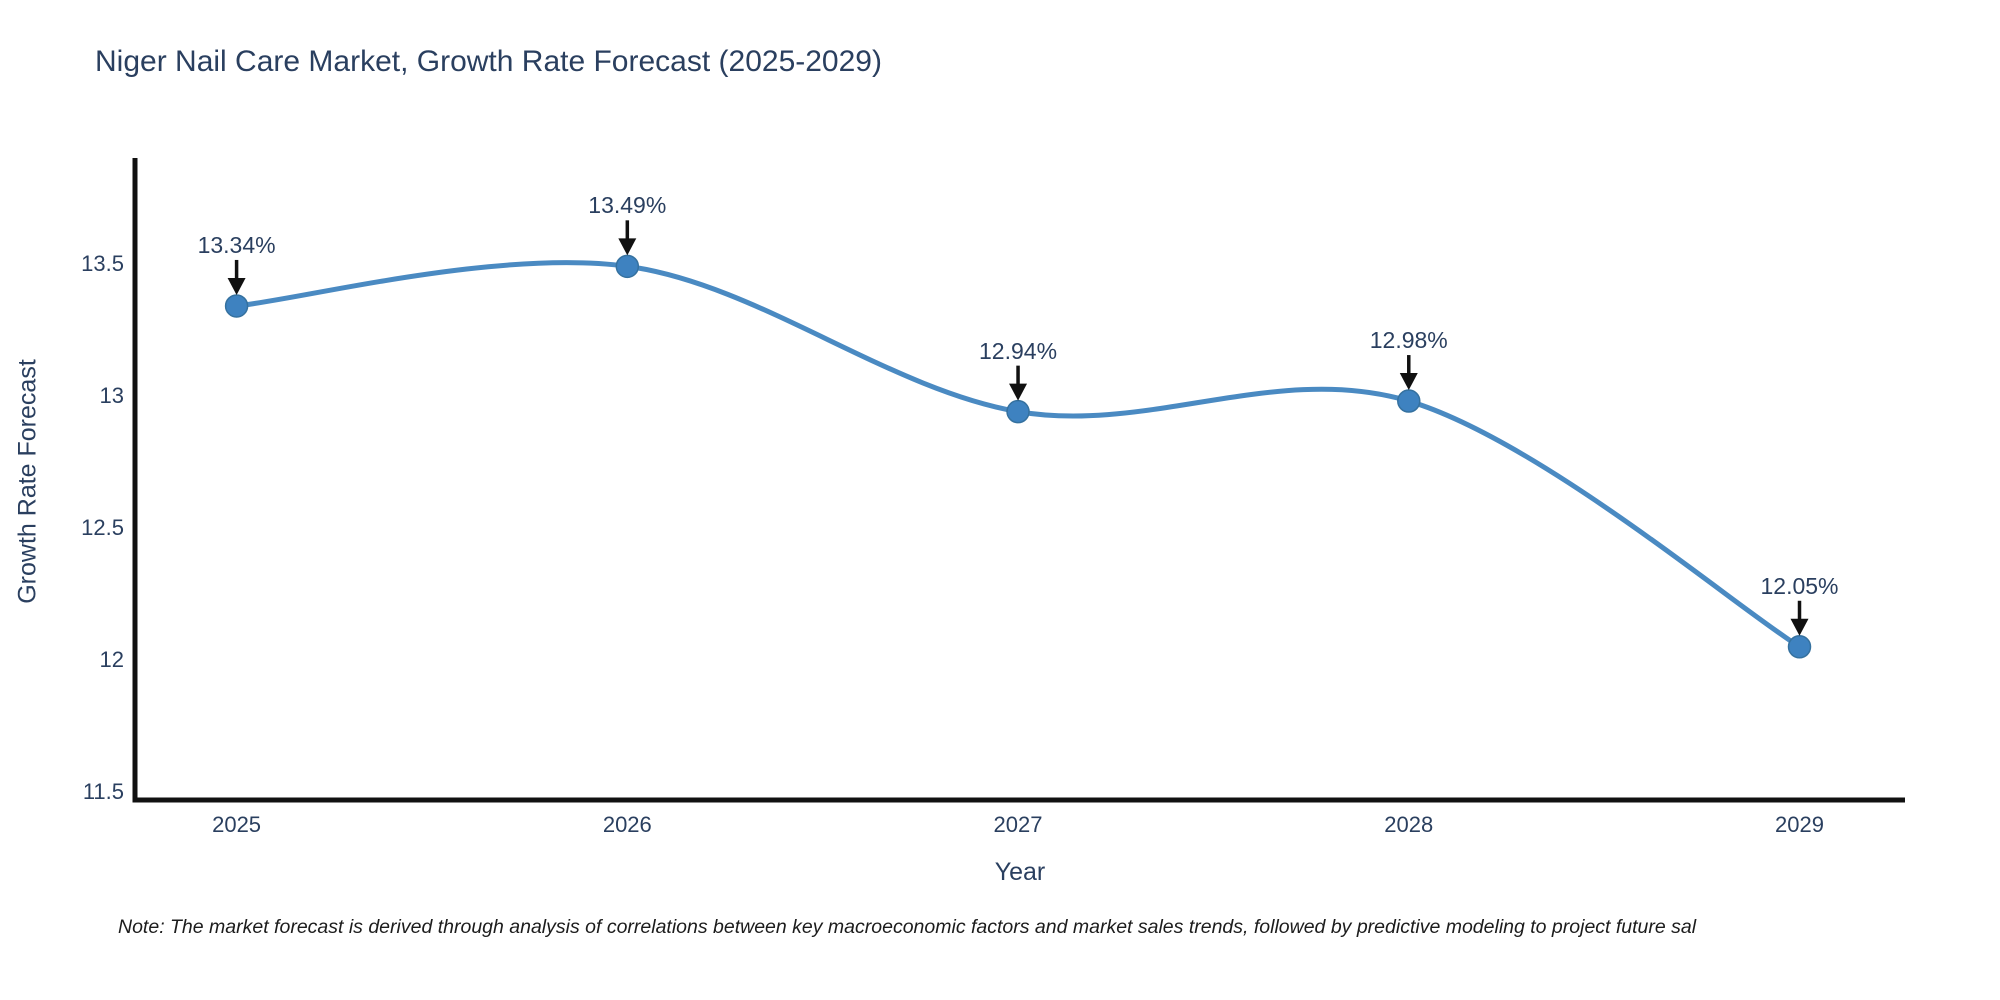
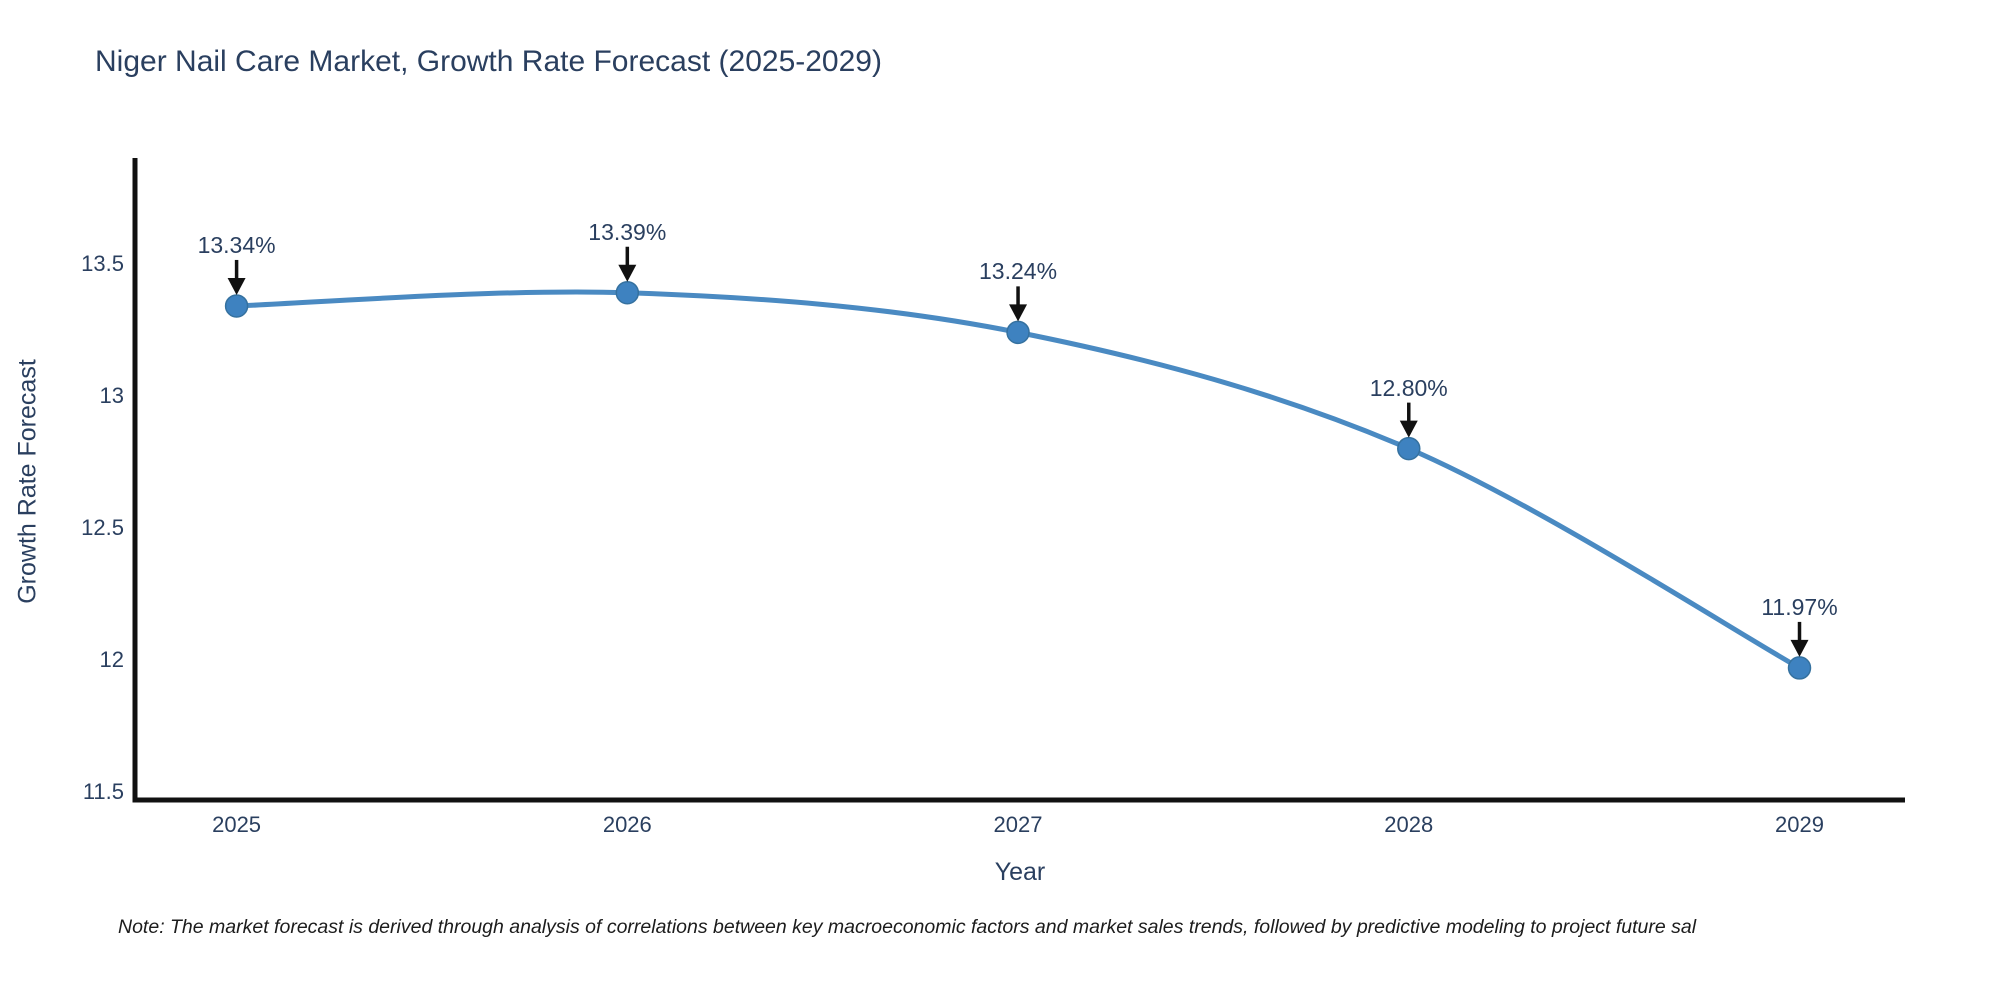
2026: 13.49% -> 13.39%
2027: 12.94% -> 13.24%
2028: 12.98% -> 12.80%
2029: 12.05% -> 11.97%
